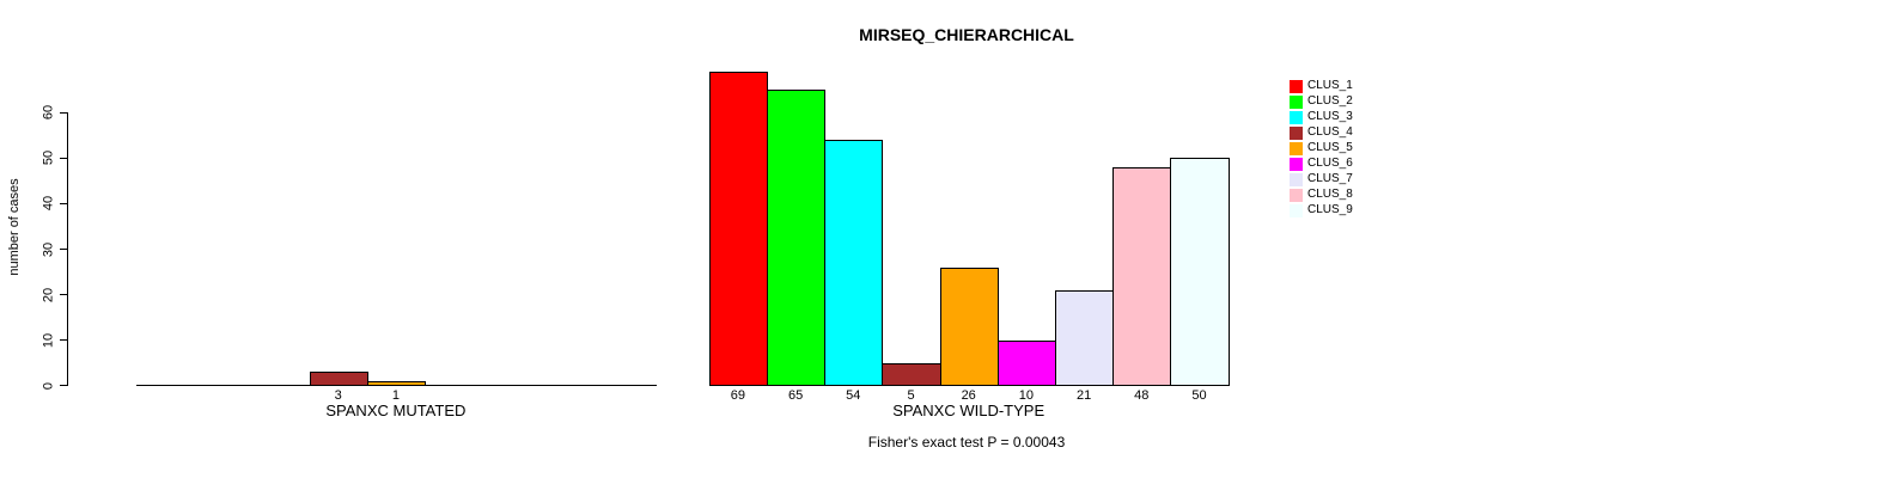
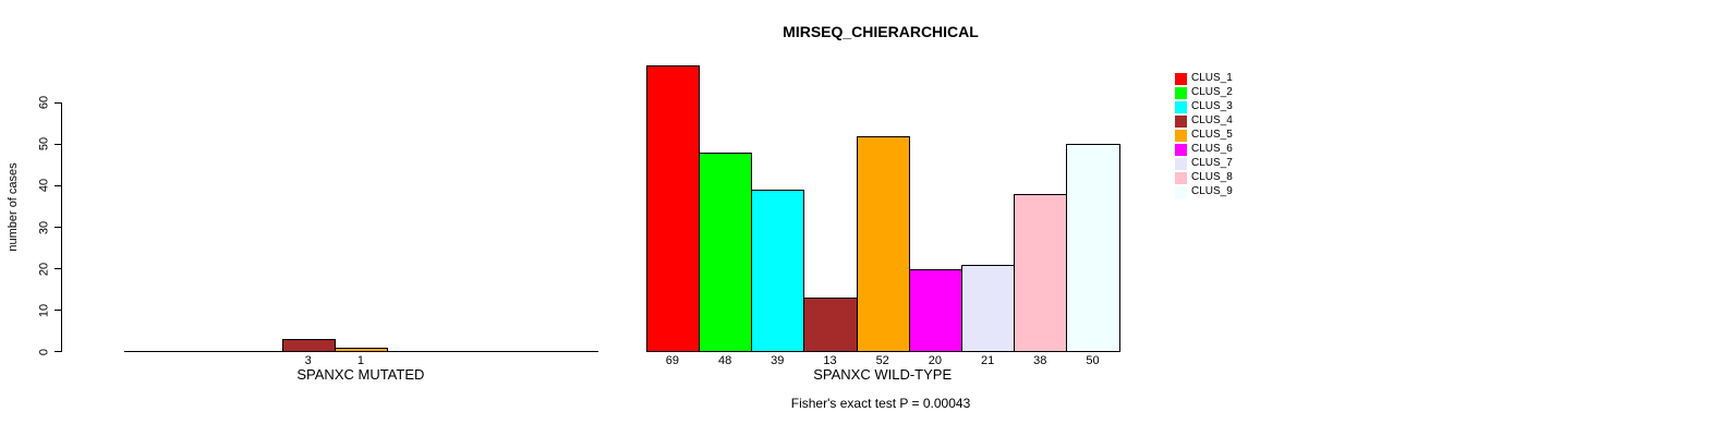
CLUS_2/SPANXC WILD-TYPE: 65 -> 48
CLUS_3/SPANXC WILD-TYPE: 54 -> 39
CLUS_4/SPANXC WILD-TYPE: 5 -> 13
CLUS_5/SPANXC WILD-TYPE: 26 -> 52
CLUS_6/SPANXC WILD-TYPE: 10 -> 20
CLUS_8/SPANXC WILD-TYPE: 48 -> 38
